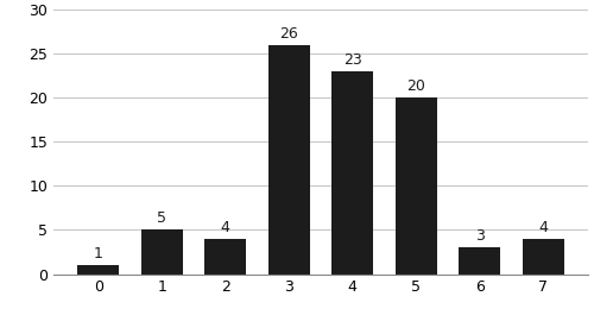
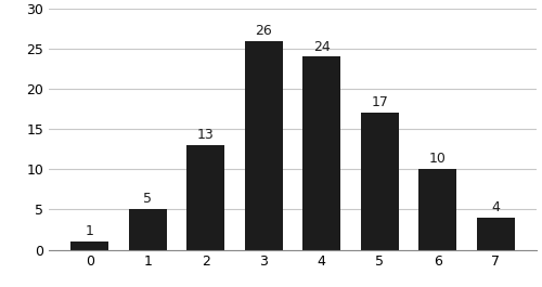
2: 4 -> 13
4: 23 -> 24
5: 20 -> 17
6: 3 -> 10
